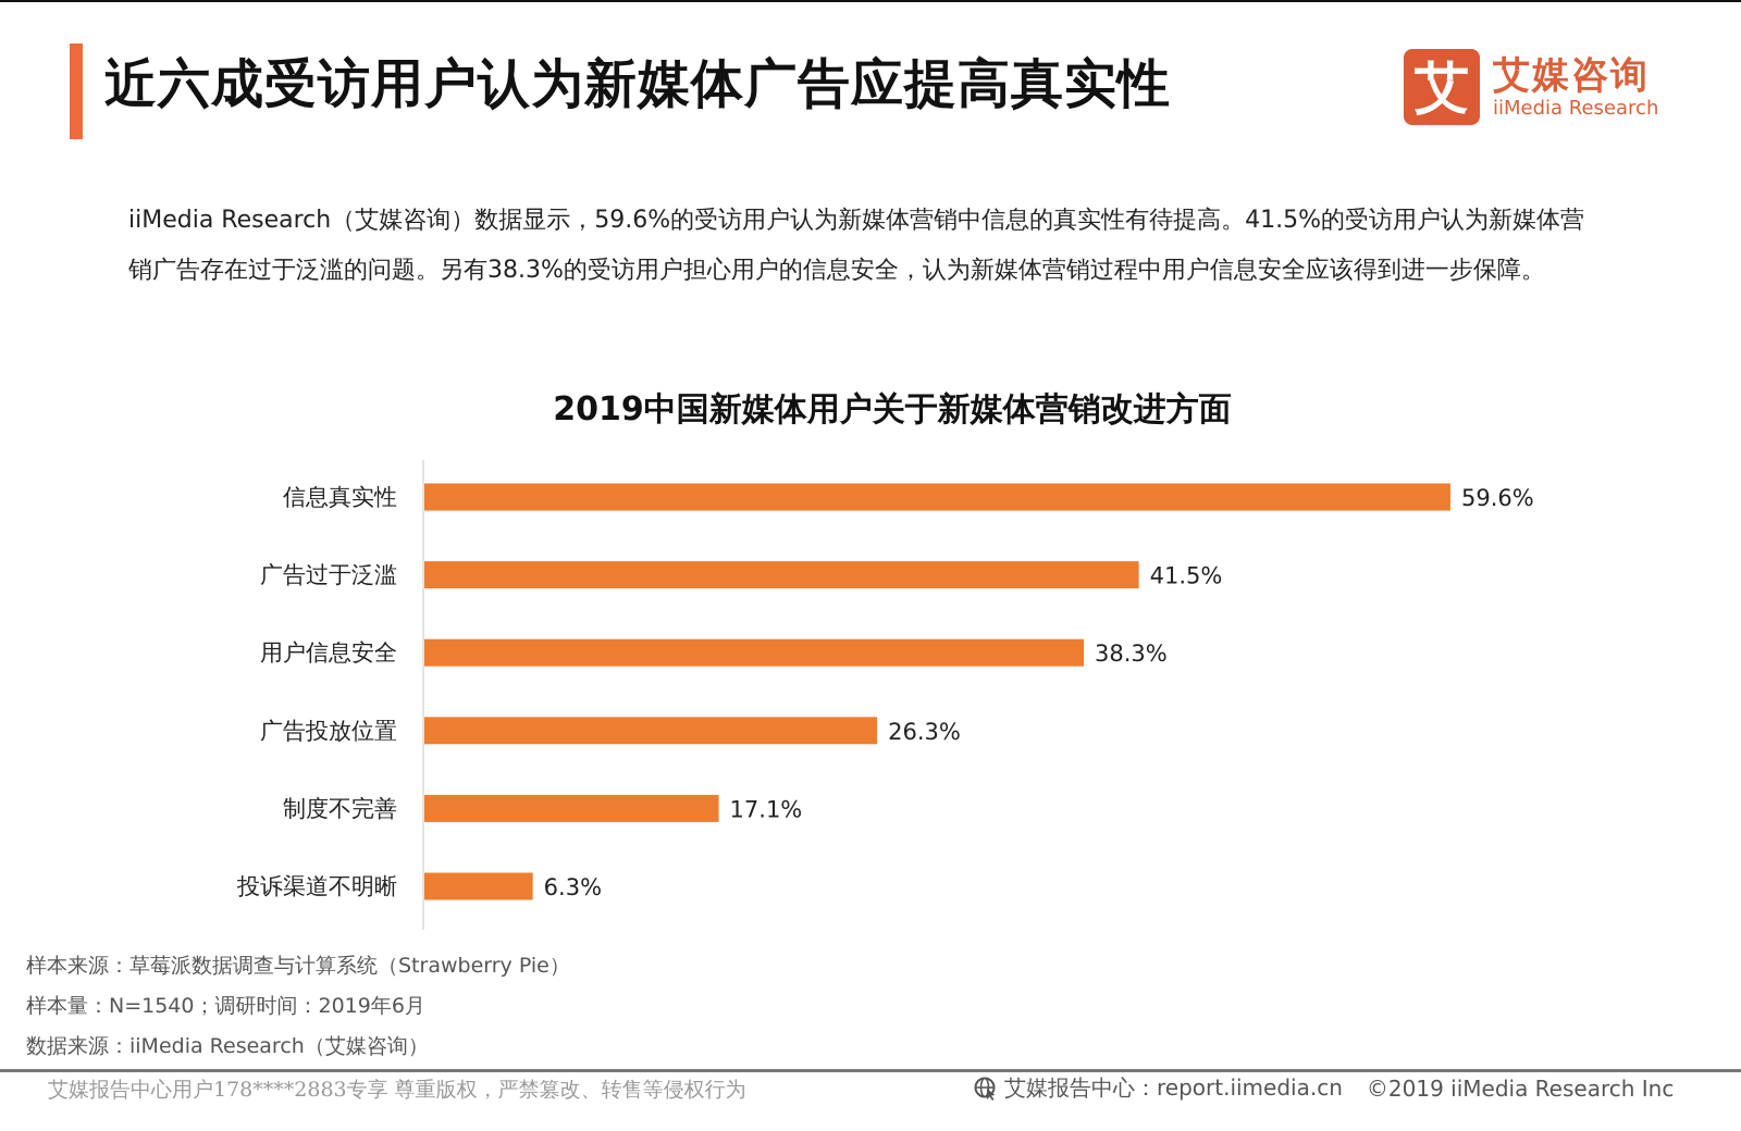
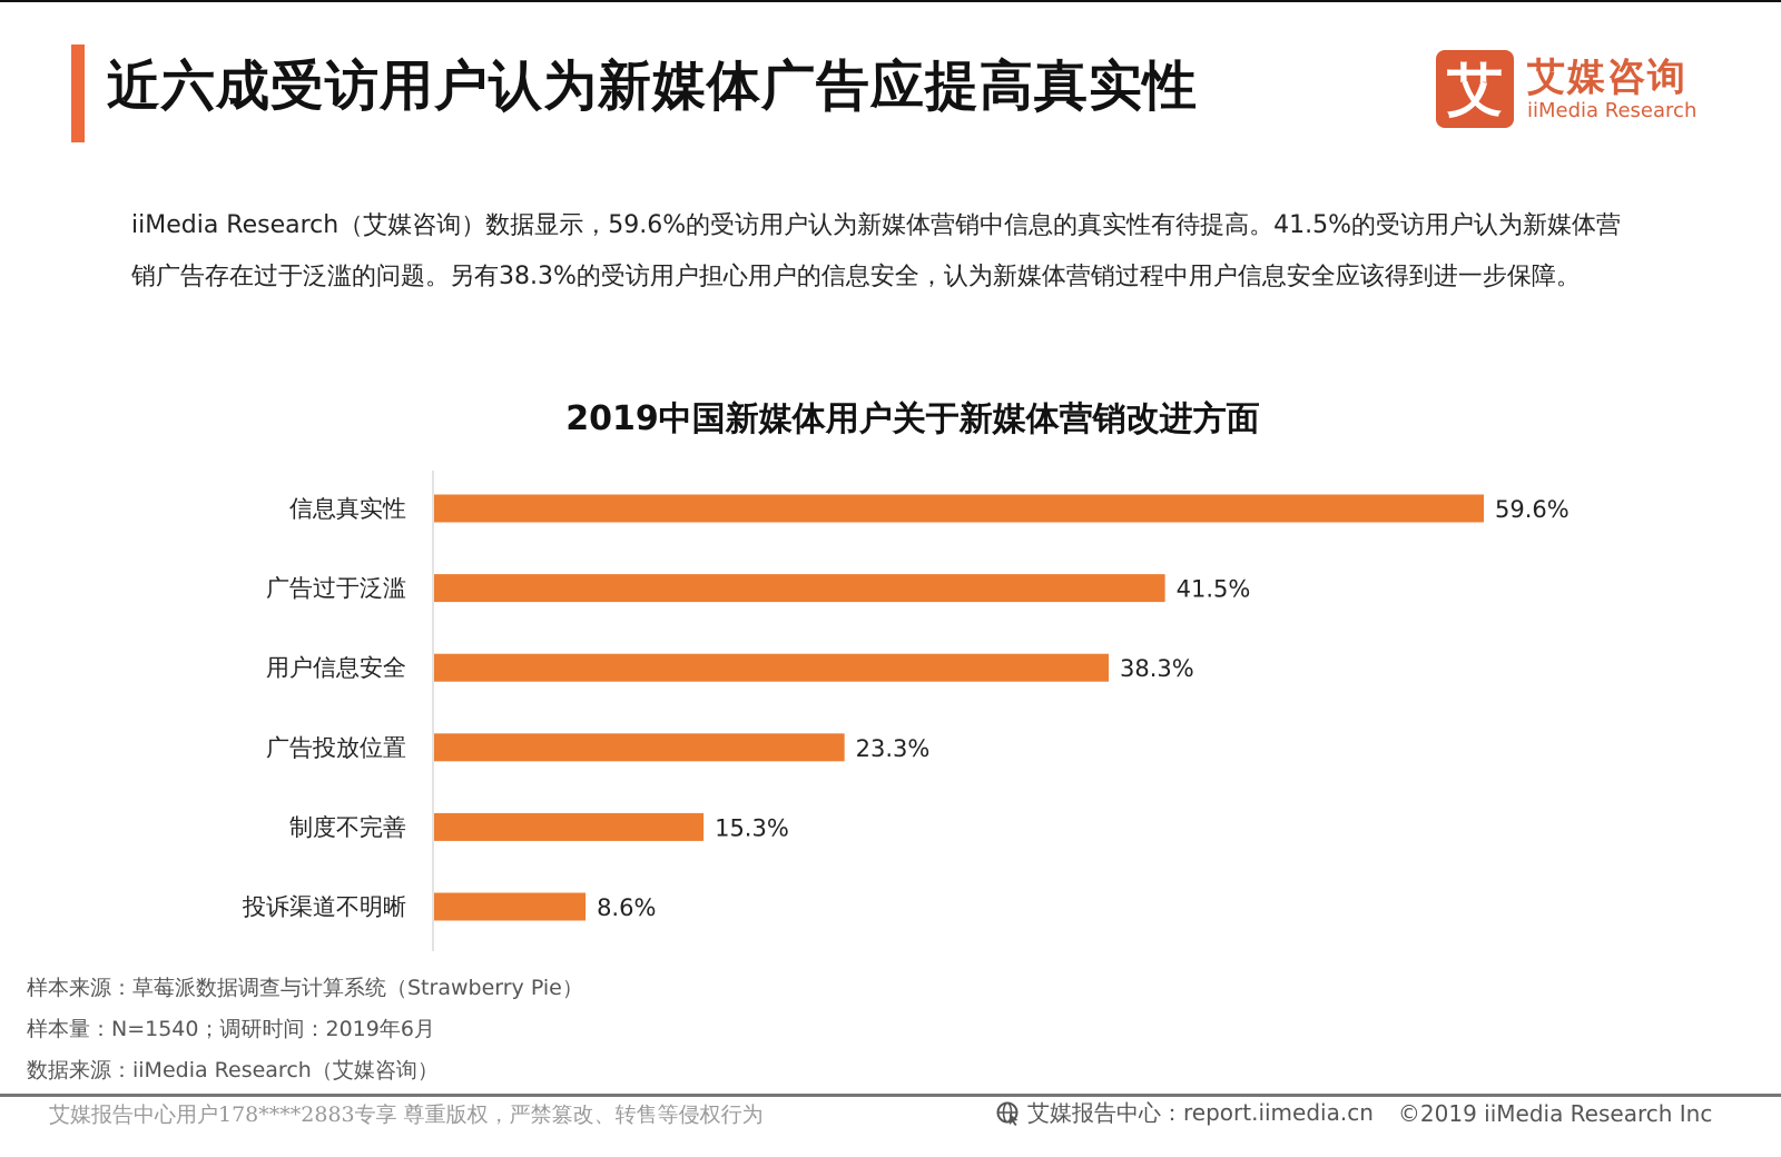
广告投放位置: 26.3% -> 23.3%
制度不完善: 17.1% -> 15.3%
投诉渠道不明晰: 6.3% -> 8.6%
